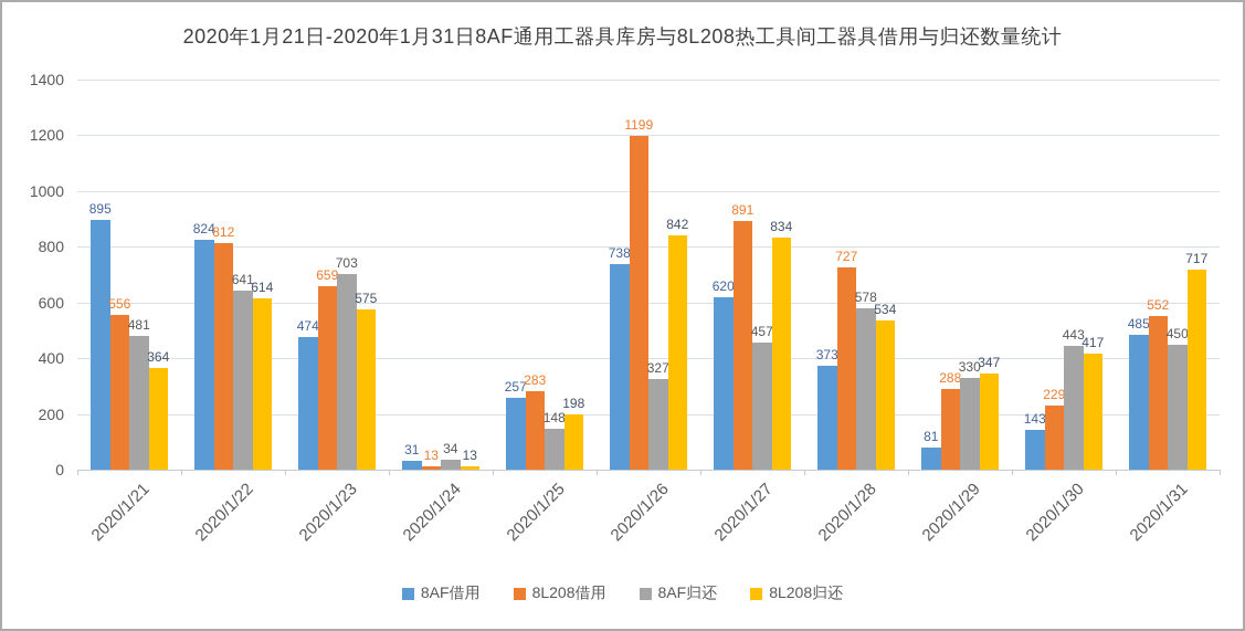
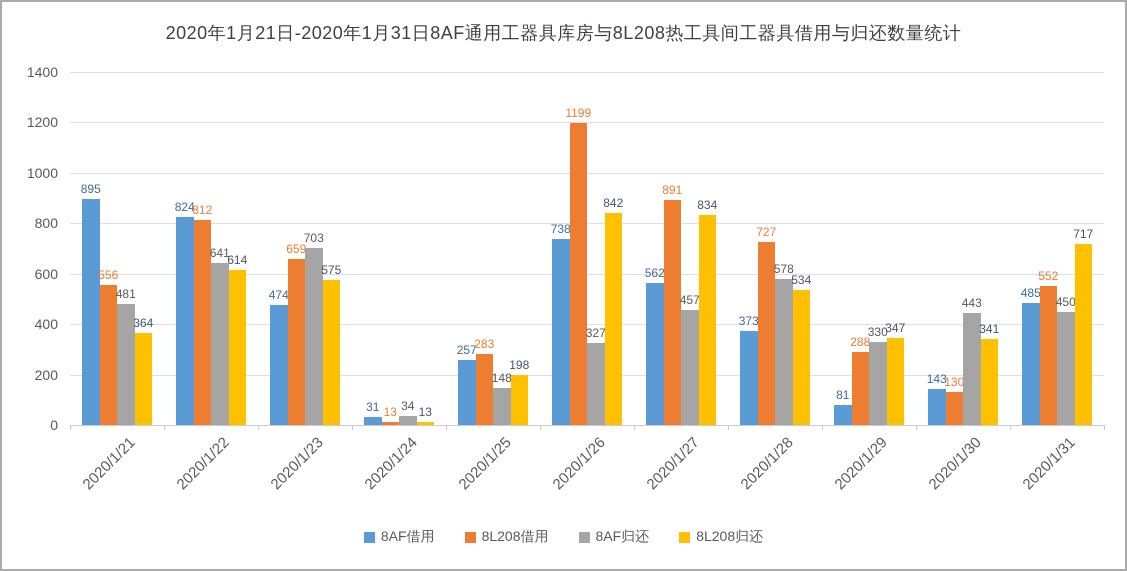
8AF借用/2020/1/27: 620 -> 562
8L208借用/2020/1/30: 229 -> 130
8L208归还/2020/1/30: 417 -> 341
